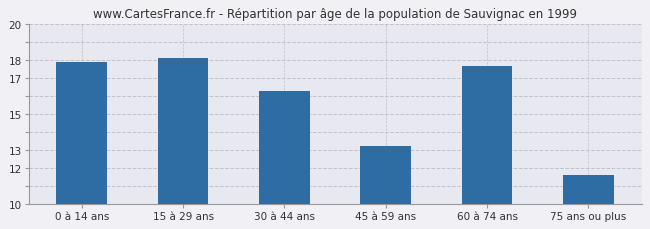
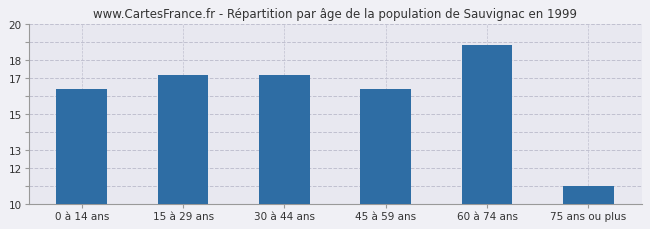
0 à 14 ans: 17.9 -> 16.4
15 à 29 ans: 18.1 -> 17.2
30 à 44 ans: 16.3 -> 17.2
45 à 59 ans: 13.2 -> 16.4
60 à 74 ans: 17.7 -> 18.9
75 ans ou plus: 11.6 -> 11.0
